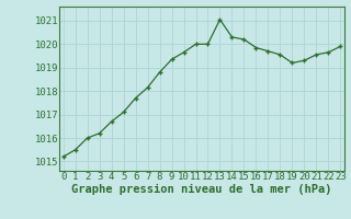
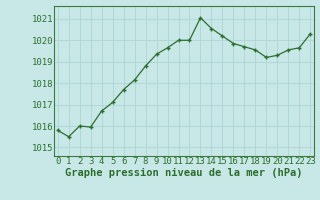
0: 1015.20 -> 1015.80
3: 1016.20 -> 1015.95
14: 1020.30 -> 1020.55
23: 1019.90 -> 1020.30
